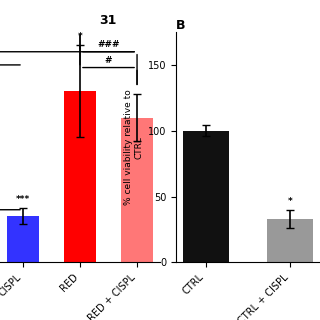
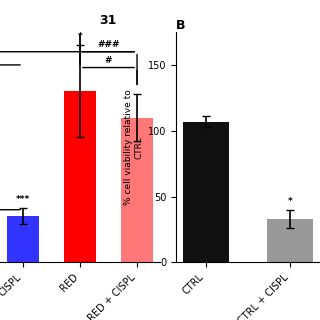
B/CTRL: 100 -> 107
